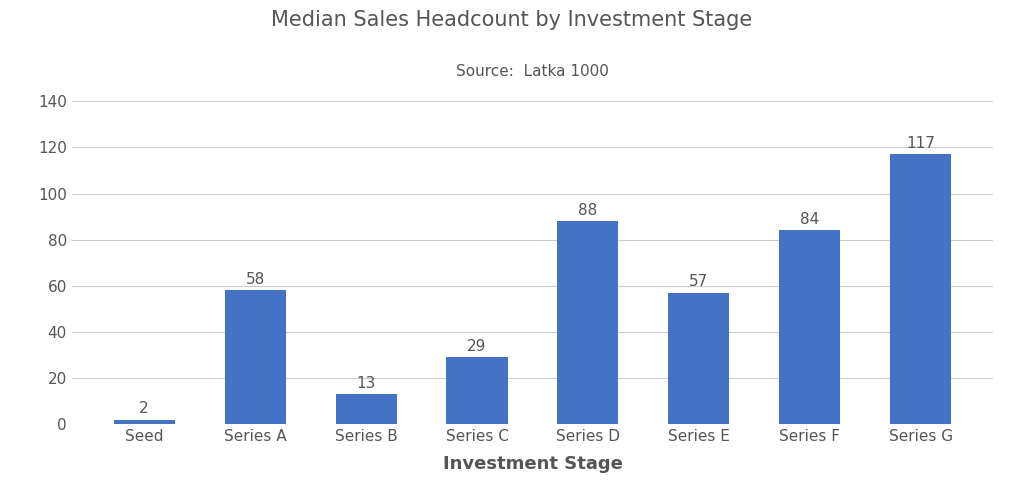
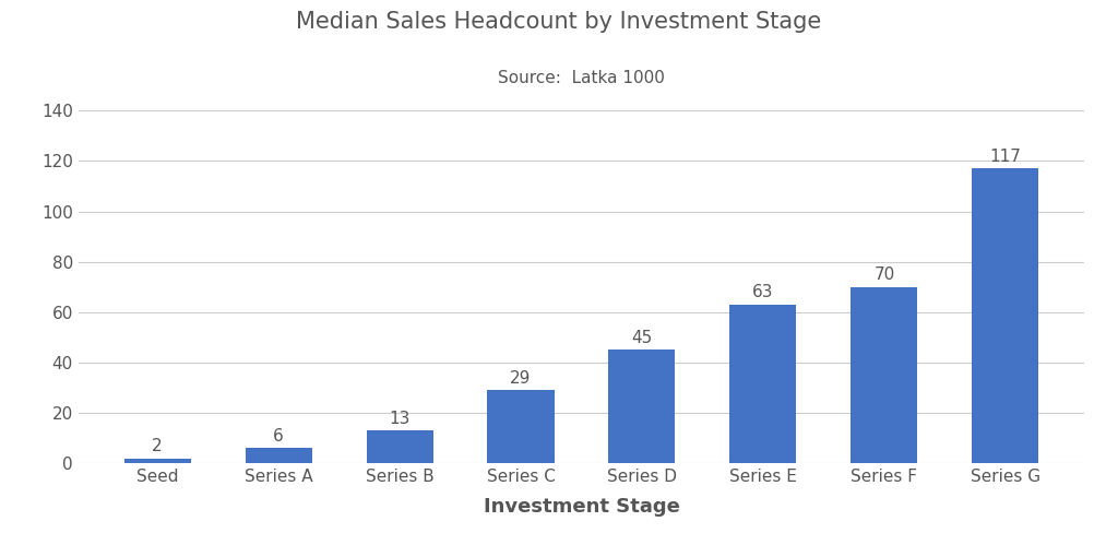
Series A: 58 -> 6
Series D: 88 -> 45
Series E: 57 -> 63
Series F: 84 -> 70
